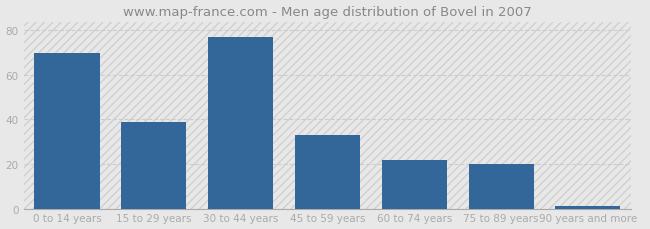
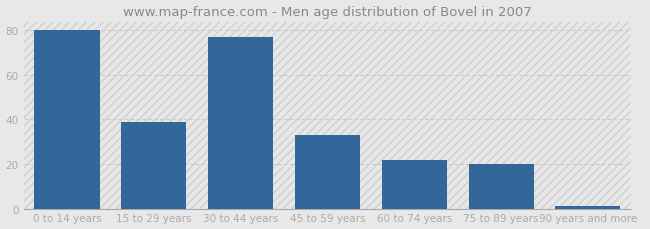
0 to 14 years: 70 -> 80
